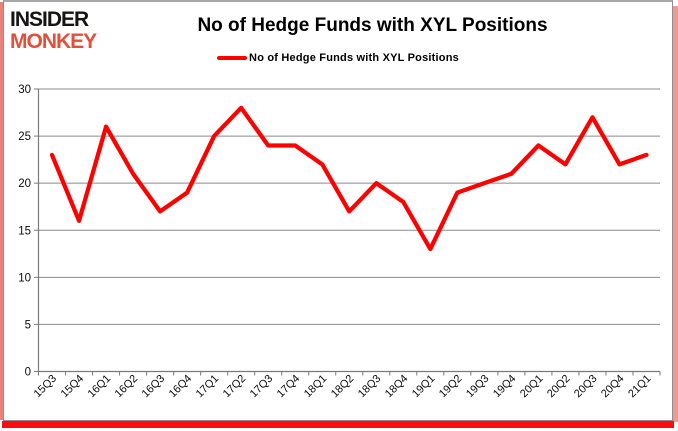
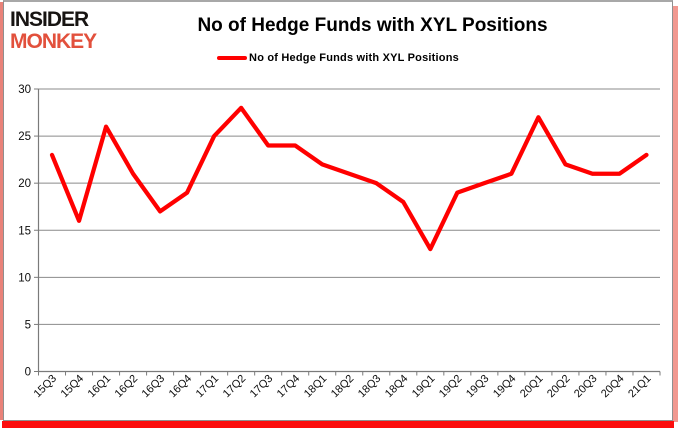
18Q2: 17 -> 21
20Q1: 24 -> 27
20Q3: 27 -> 21
20Q4: 22 -> 21
